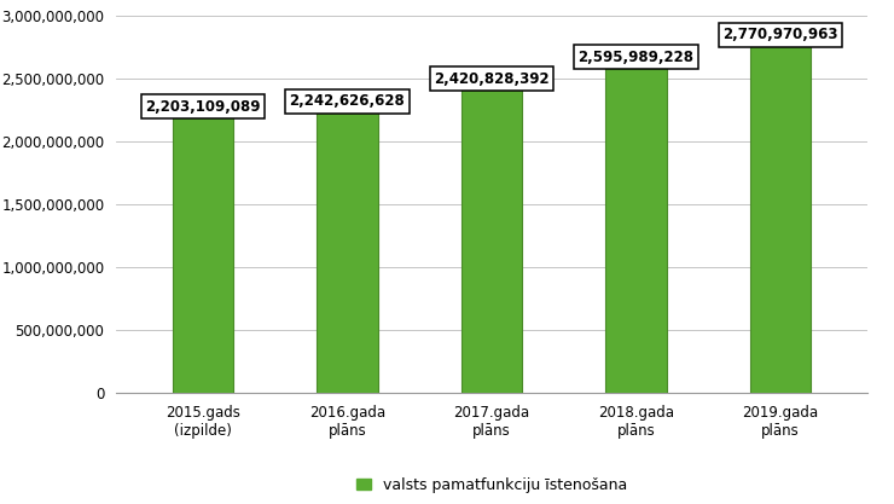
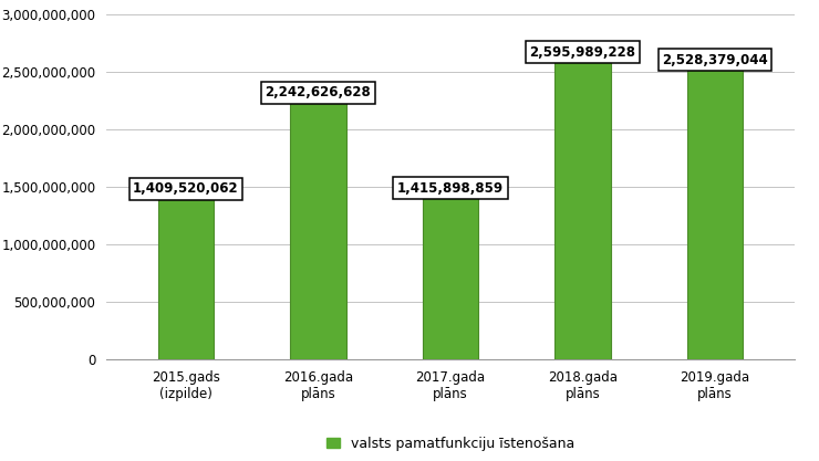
2015.gads (izpilde): 2,203,109,089 -> 1,409,520,062
2017.gada plāns: 2,420,828,392 -> 1,415,898,859
2019.gada plāns: 2,770,970,963 -> 2,528,379,044
